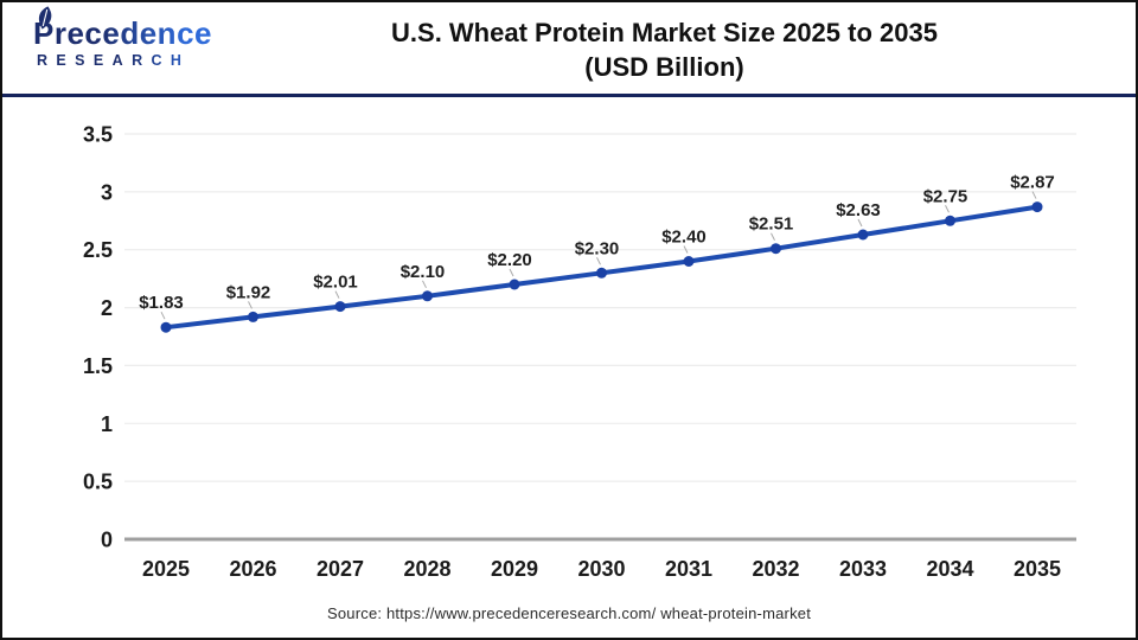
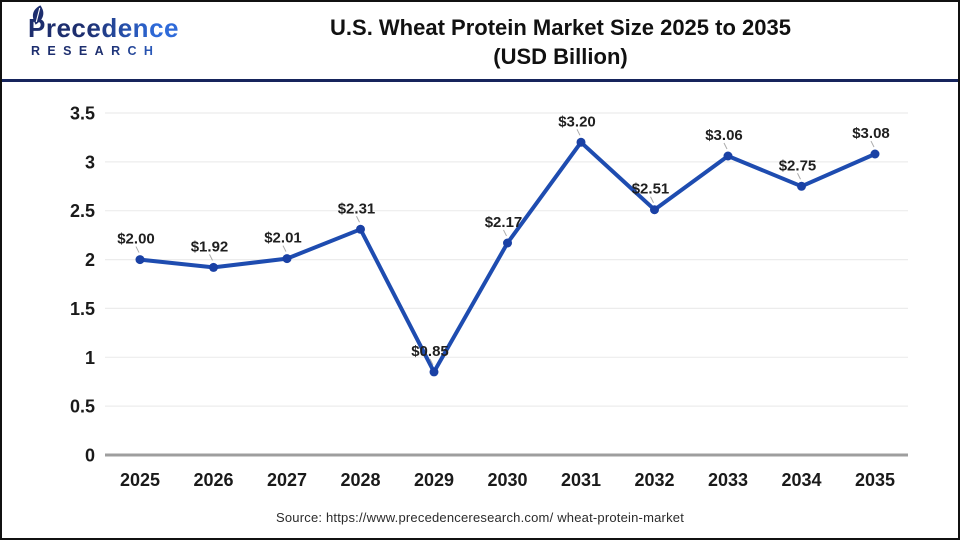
2025: $1.83 -> $2.00
2028: $2.10 -> $2.31
2029: $2.20 -> $0.85
2030: $2.30 -> $2.17
2031: $2.40 -> $3.20
2033: $2.63 -> $3.06
2035: $2.87 -> $3.08
